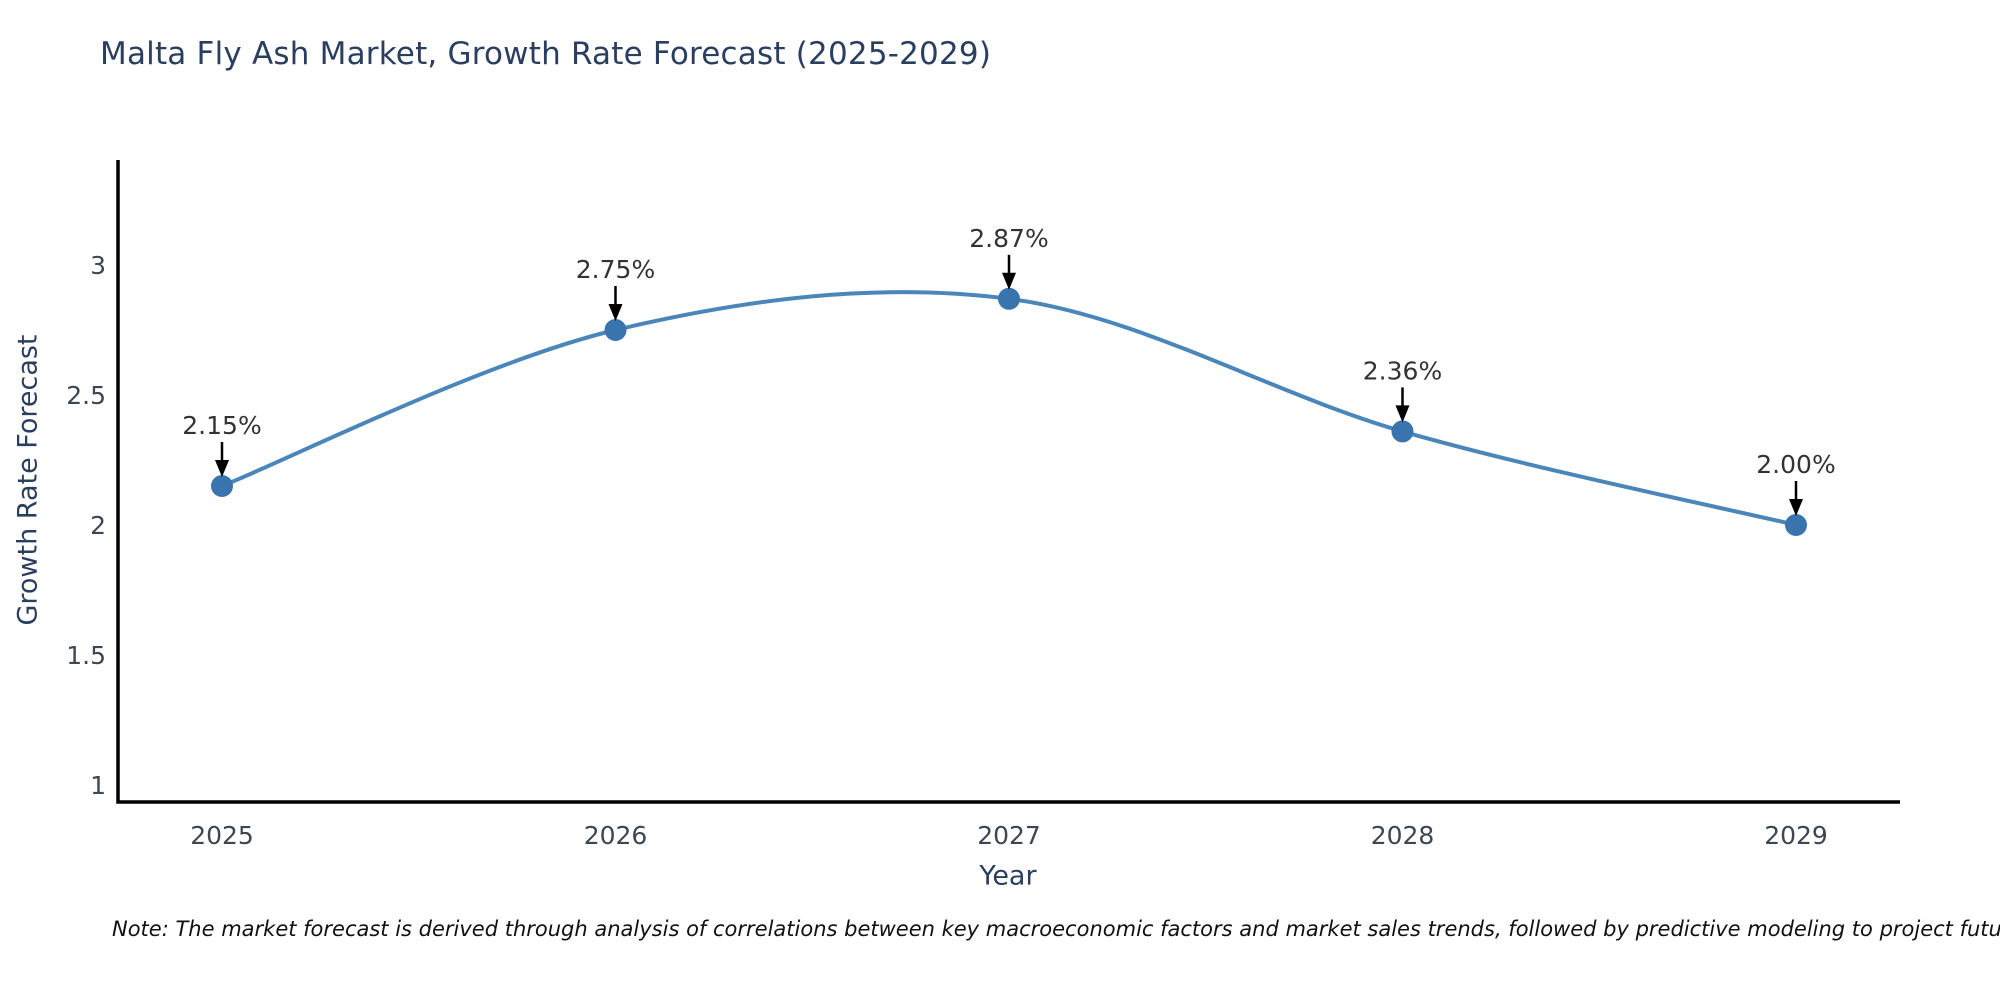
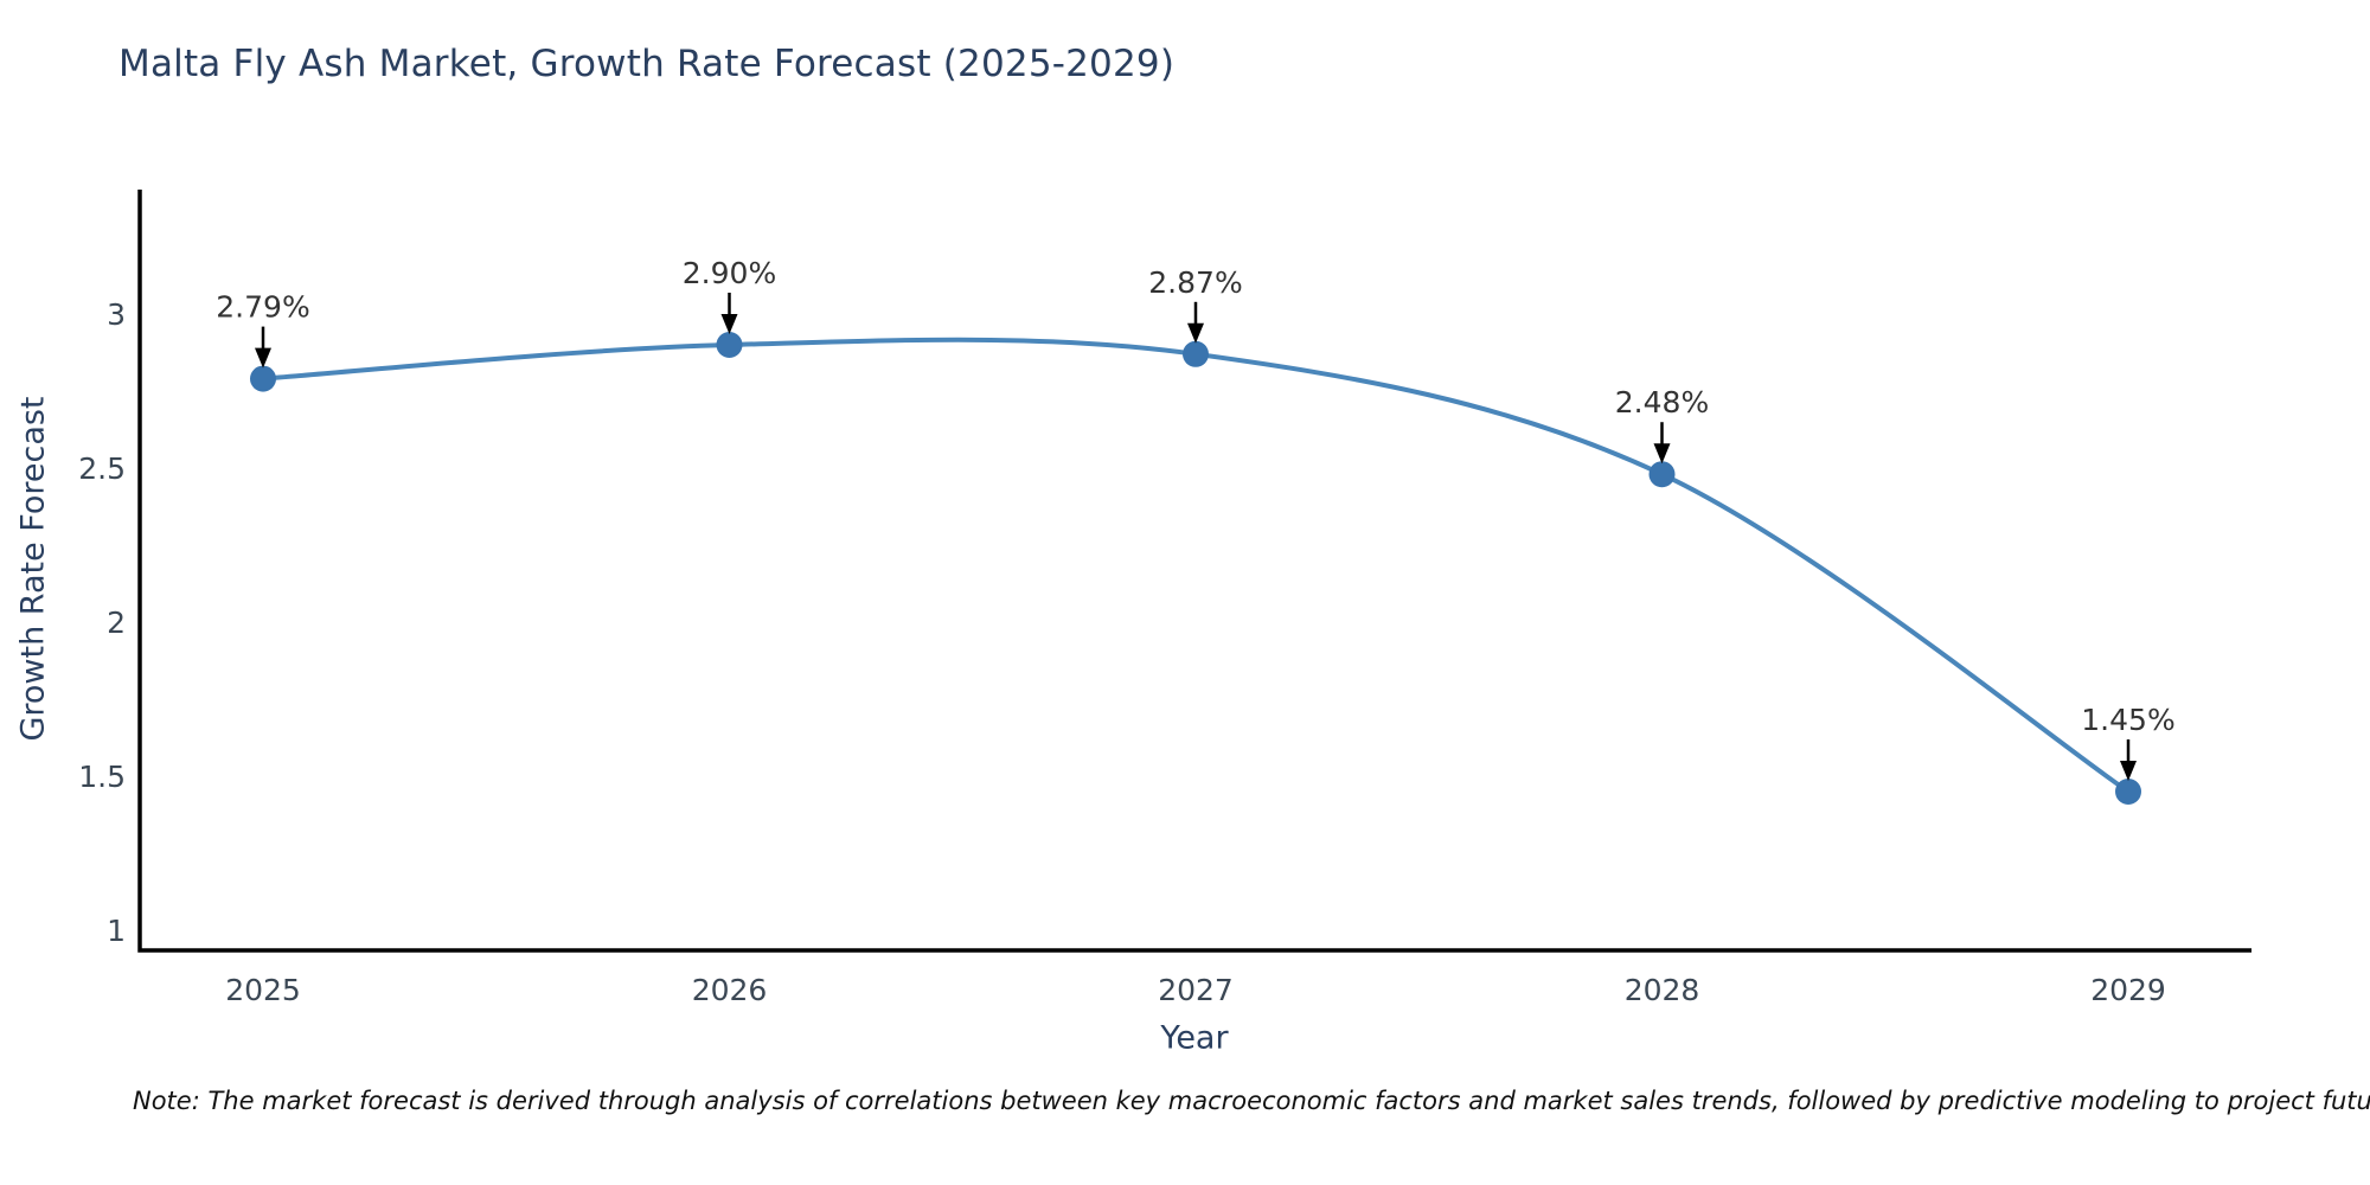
2025: 2.15% -> 2.79%
2026: 2.75% -> 2.90%
2028: 2.36% -> 2.48%
2029: 2.00% -> 1.45%
